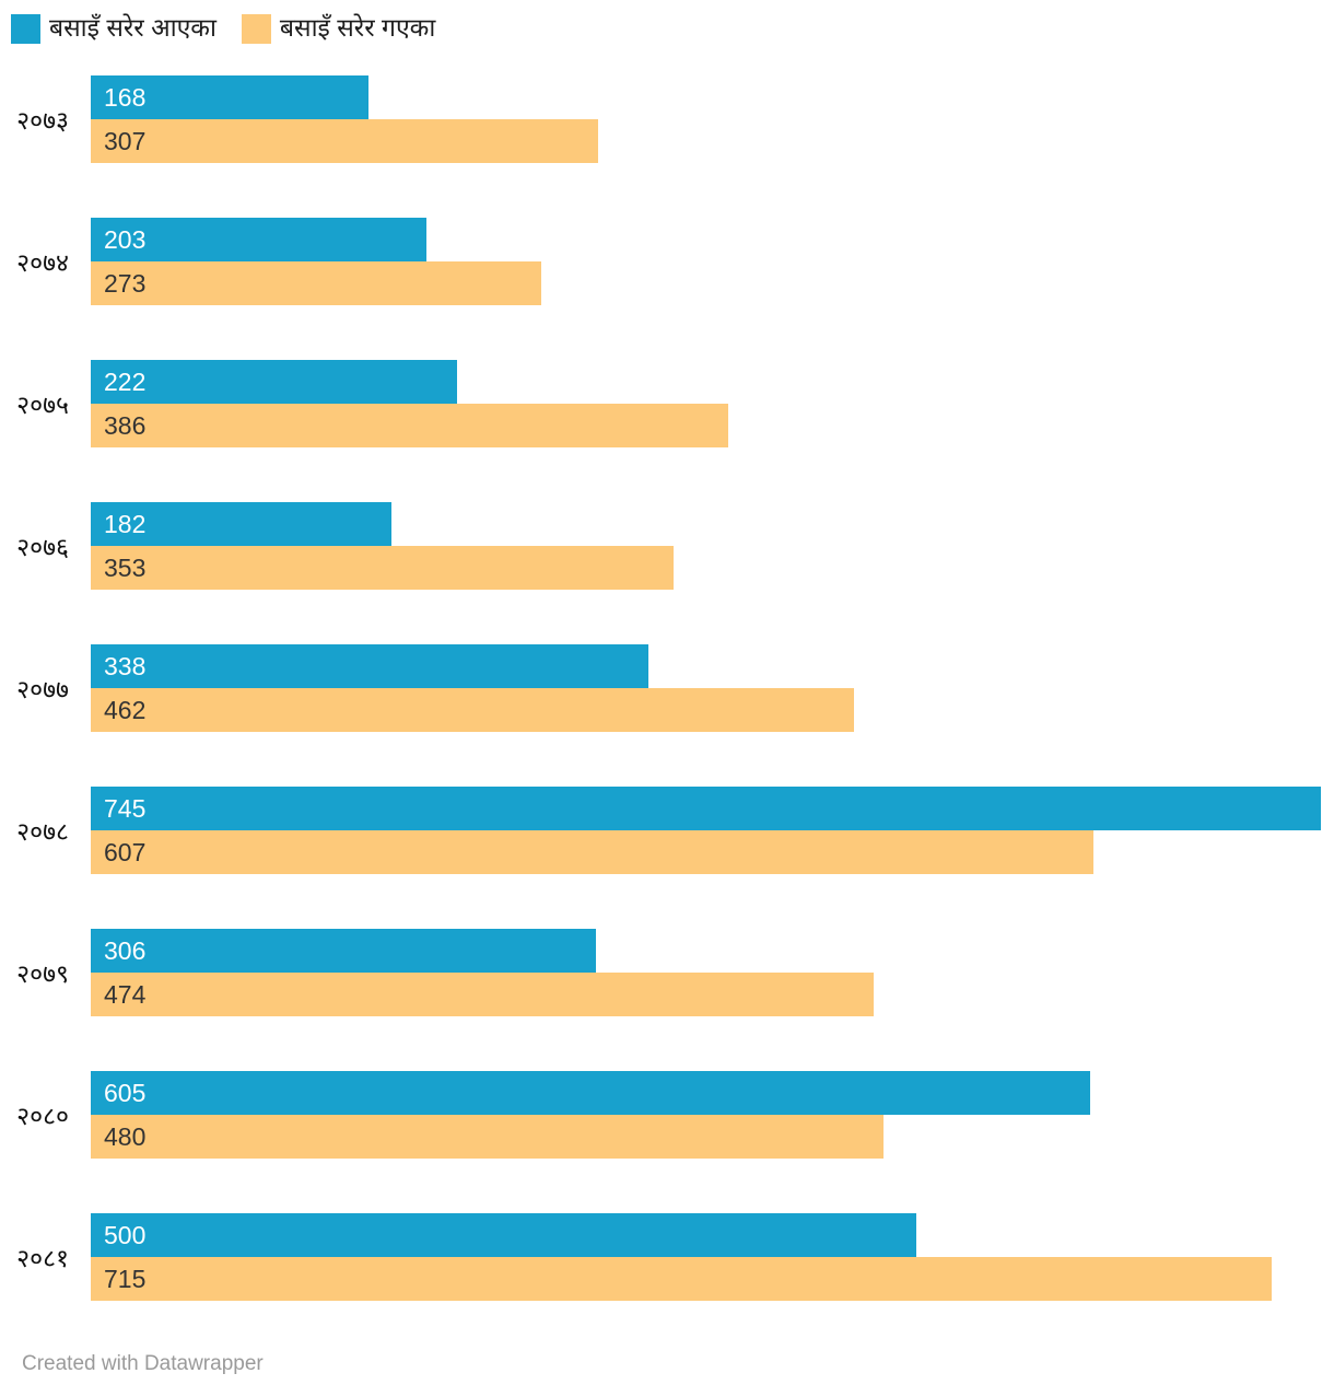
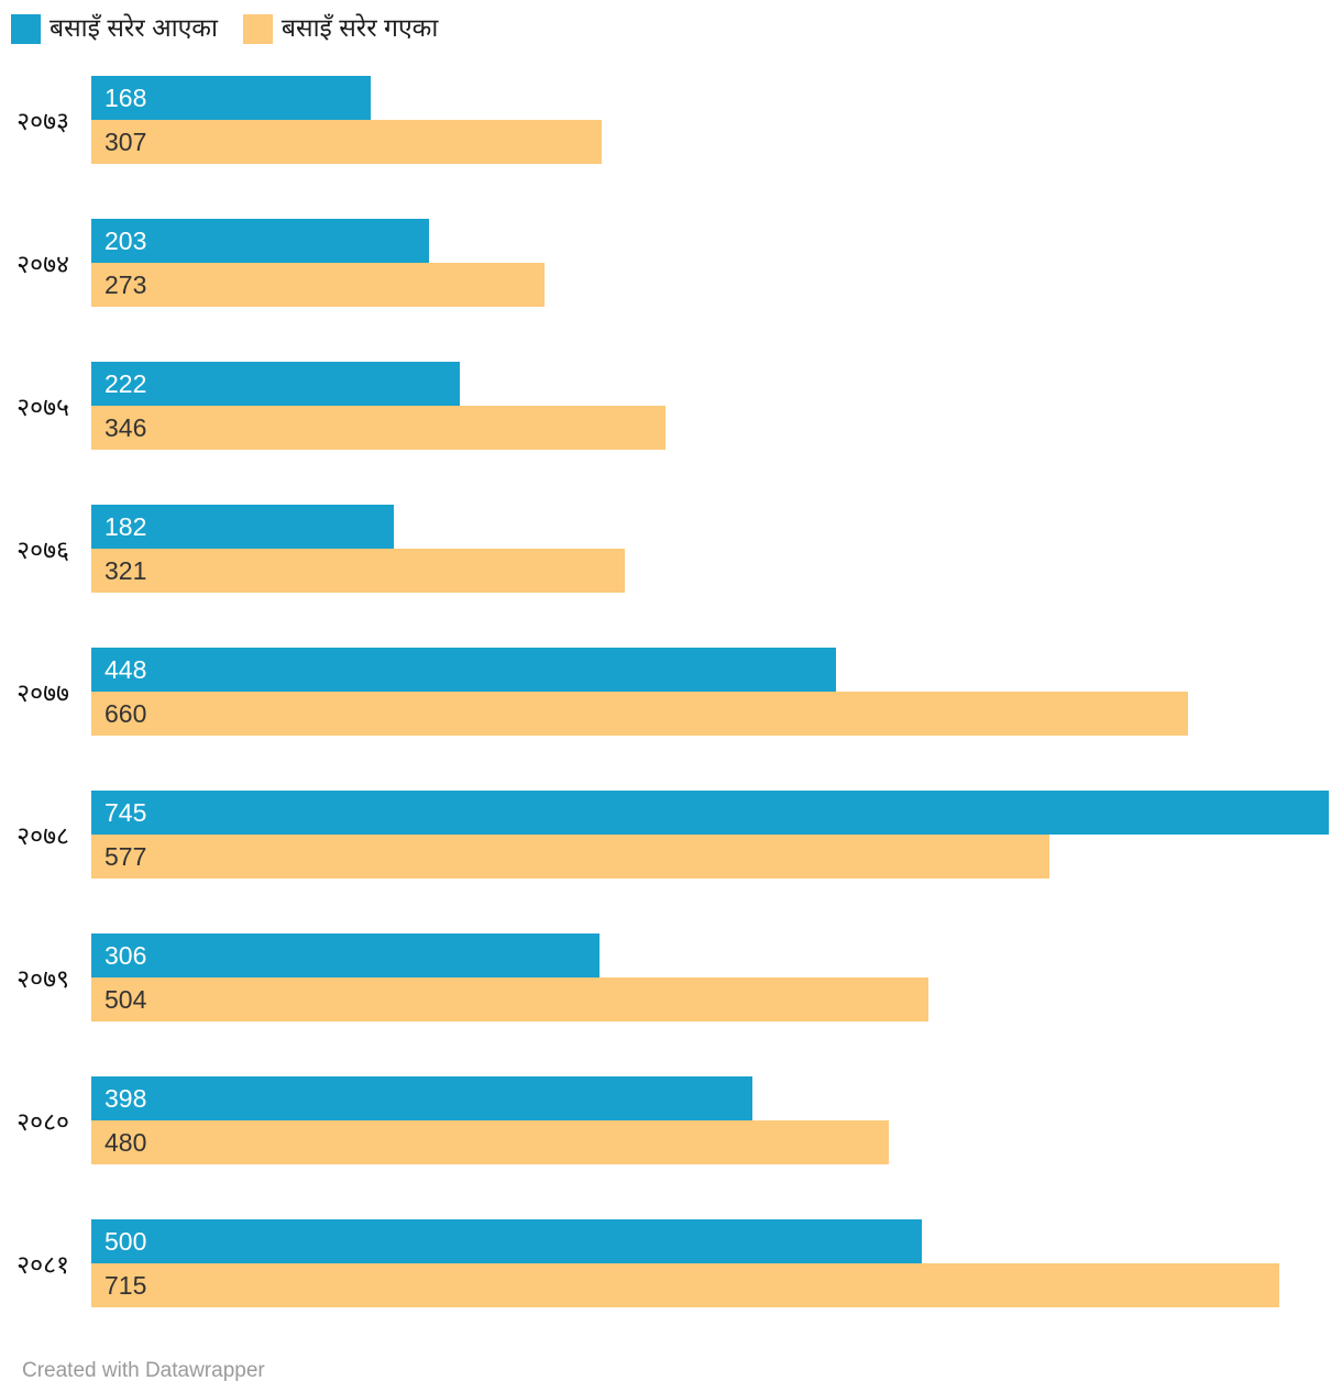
बसाइँ सरेर गएका/२०७५: 386 -> 346
बसाइँ सरेर गएका/२०७६: 353 -> 321
बसाइँ सरेर आएका/२०७७: 338 -> 448
बसाइँ सरेर गएका/२०७७: 462 -> 660
बसाइँ सरेर गएका/२०७८: 607 -> 577
बसाइँ सरेर गएका/२०७९: 474 -> 504
बसाइँ सरेर आएका/२०८०: 605 -> 398
